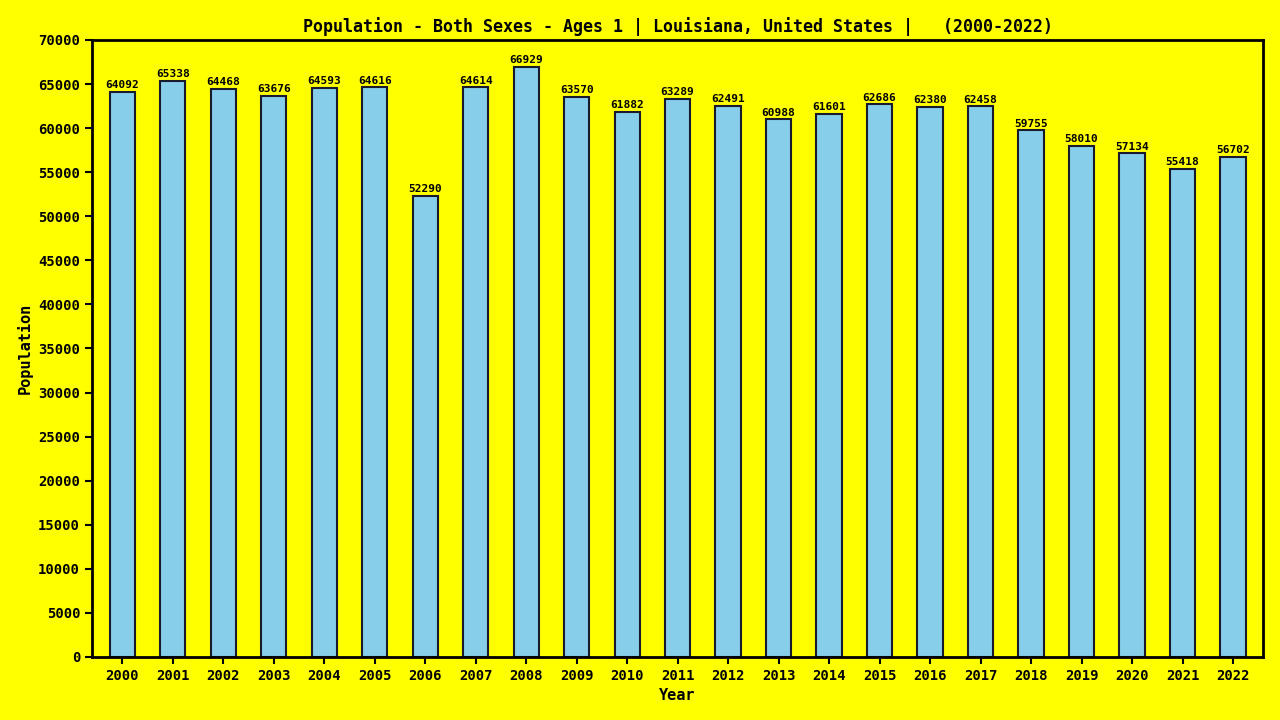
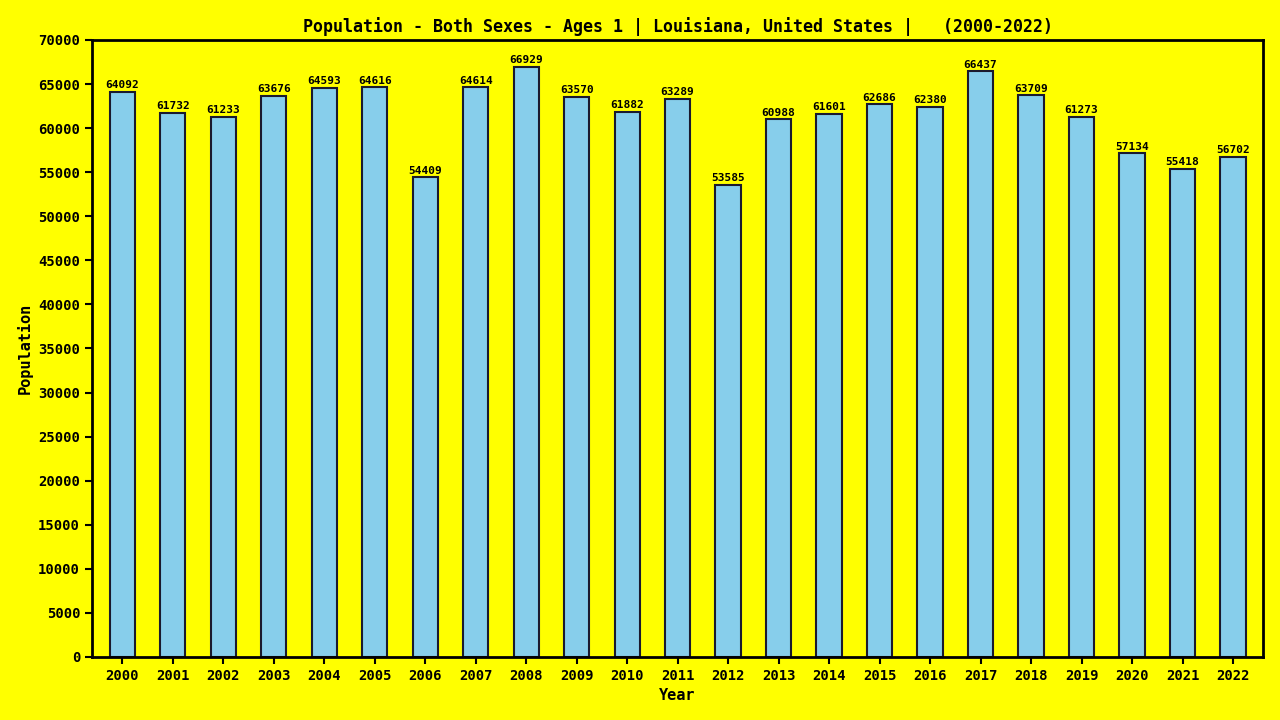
2001: 65338 -> 61732
2002: 64468 -> 61233
2006: 52290 -> 54409
2012: 62491 -> 53585
2017: 62458 -> 66437
2018: 59755 -> 63709
2019: 58010 -> 61273
